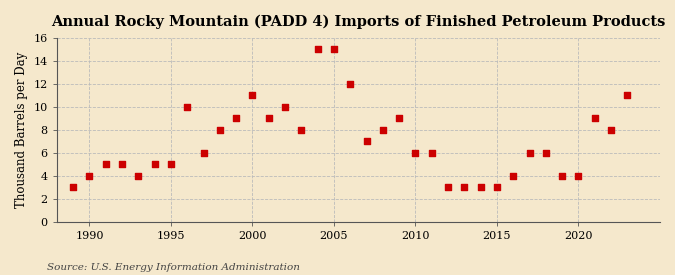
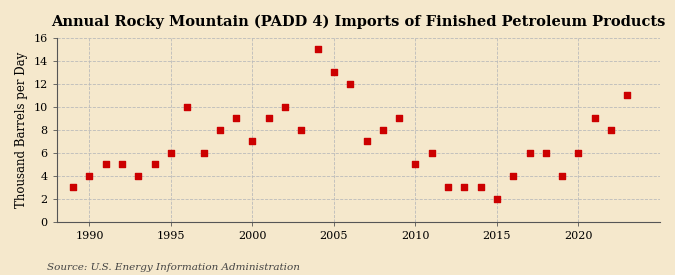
1995: 5 -> 6
2000: 11 -> 7
2005: 15 -> 13
2010: 6 -> 5
2015: 3 -> 2
2020: 4 -> 6
